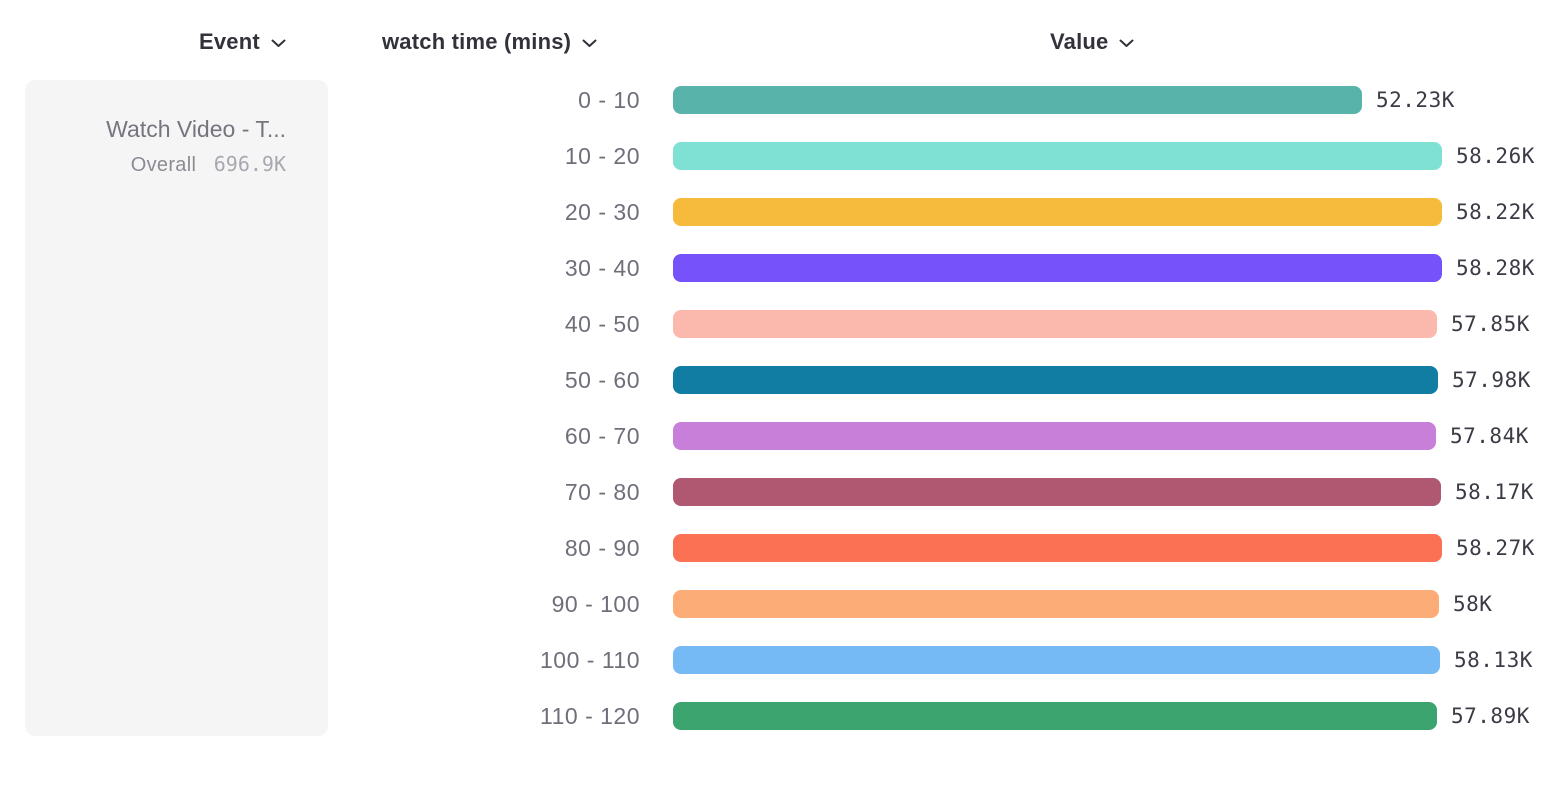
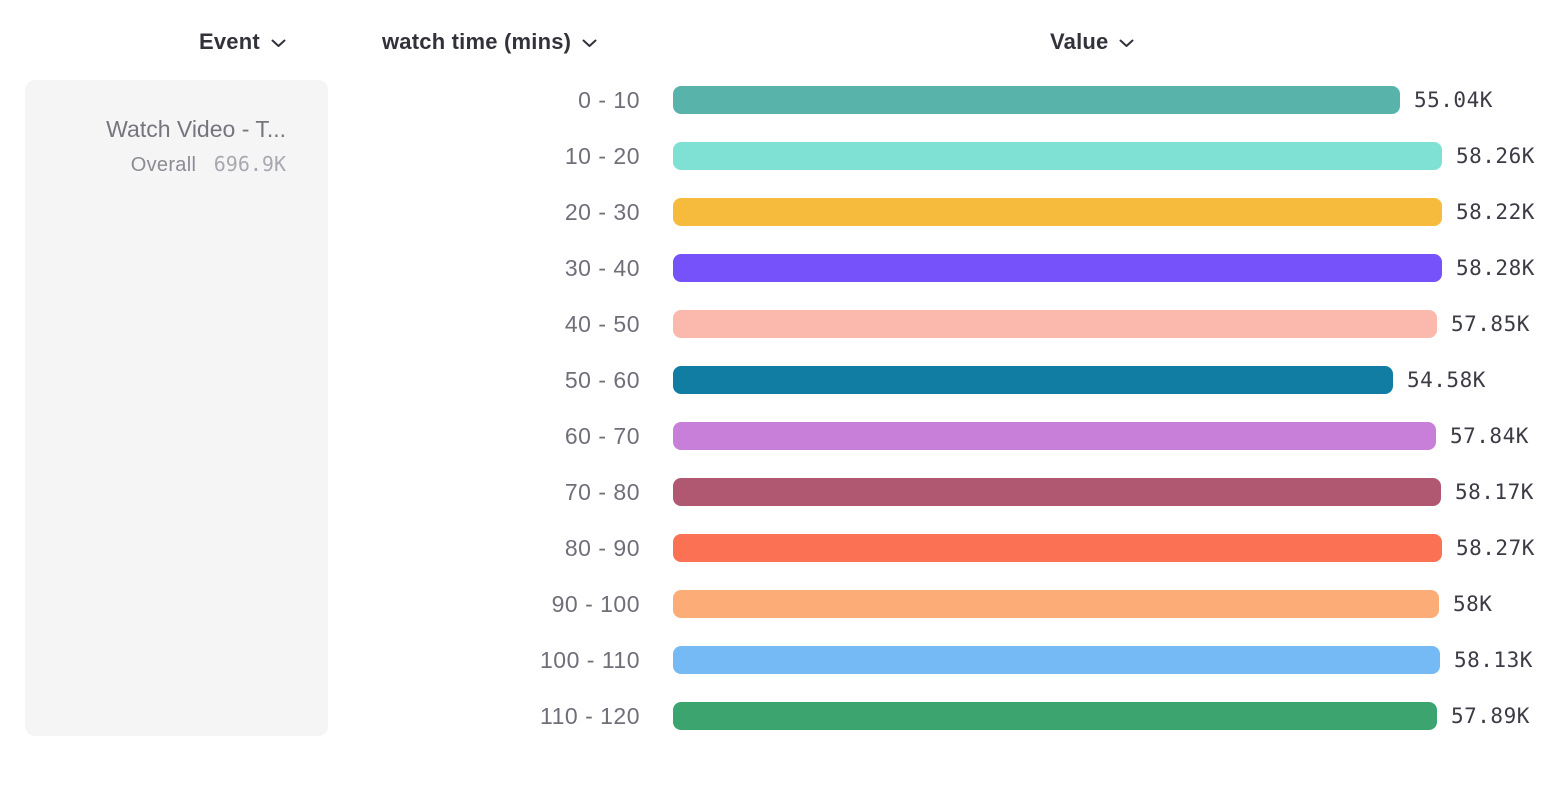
0 - 10: 52.23K -> 55.04K
50 - 60: 57.98K -> 54.58K
